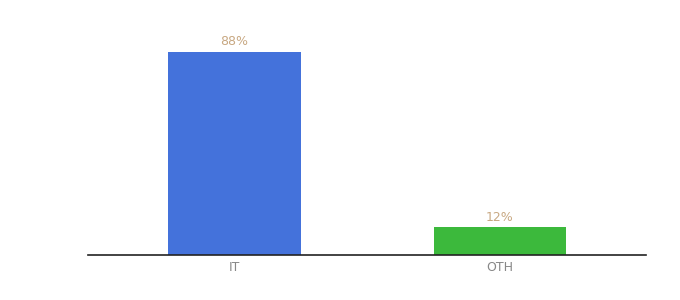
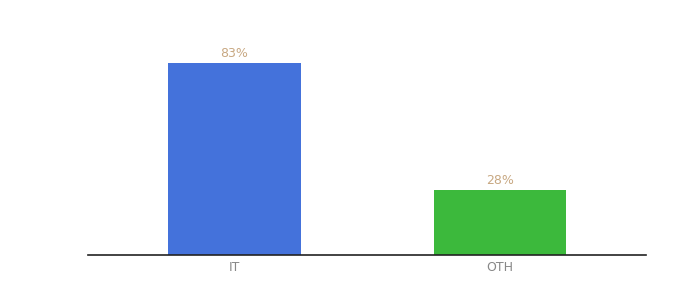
IT: 88% -> 83%
OTH: 12% -> 28%
